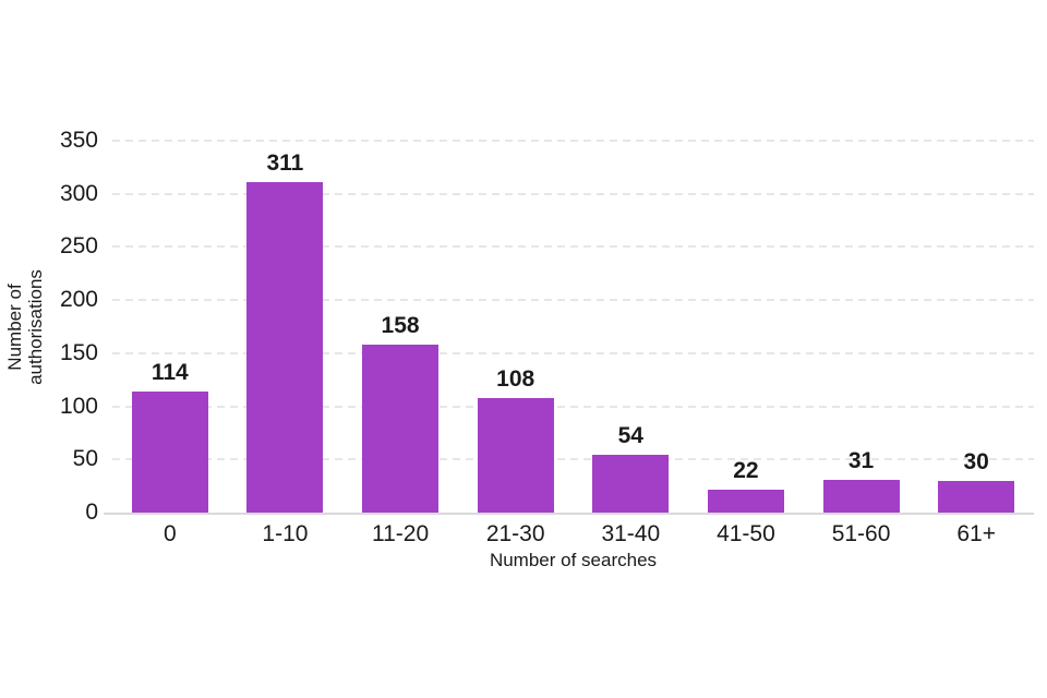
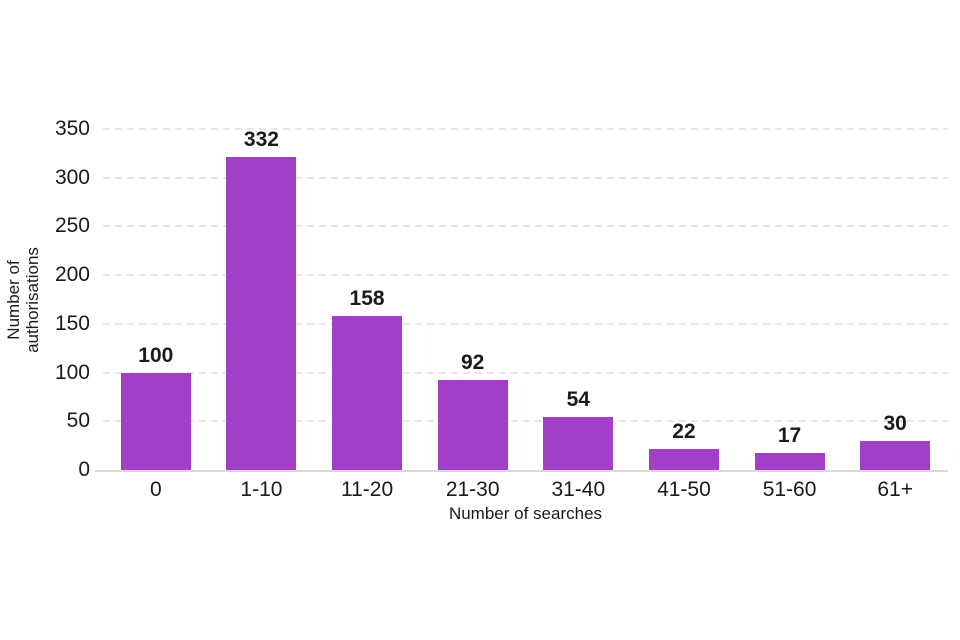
0: 114 -> 100
1-10: 311 -> 332
21-30: 108 -> 92
51-60: 31 -> 17
